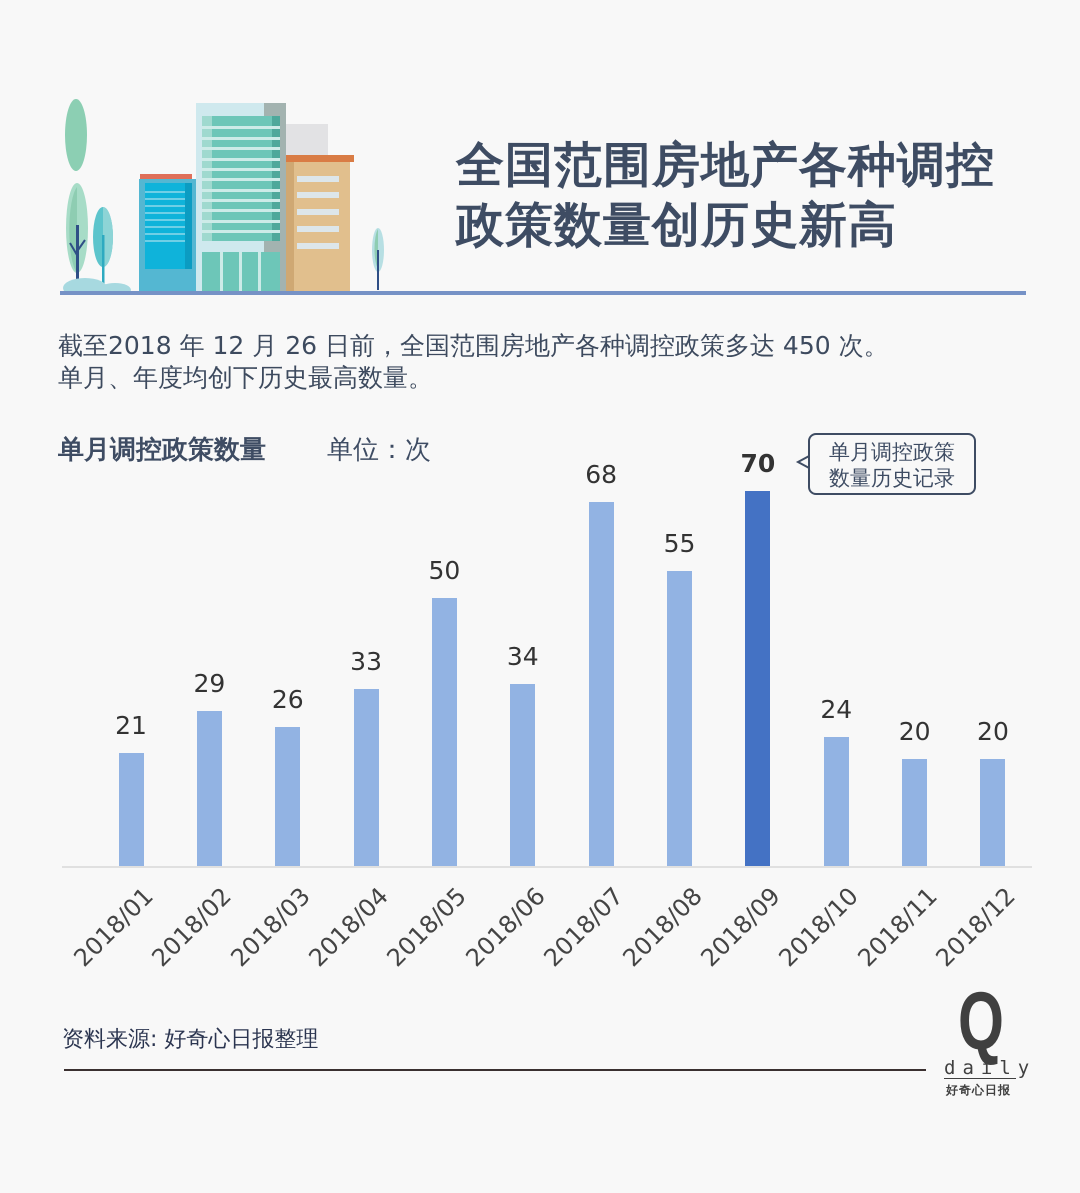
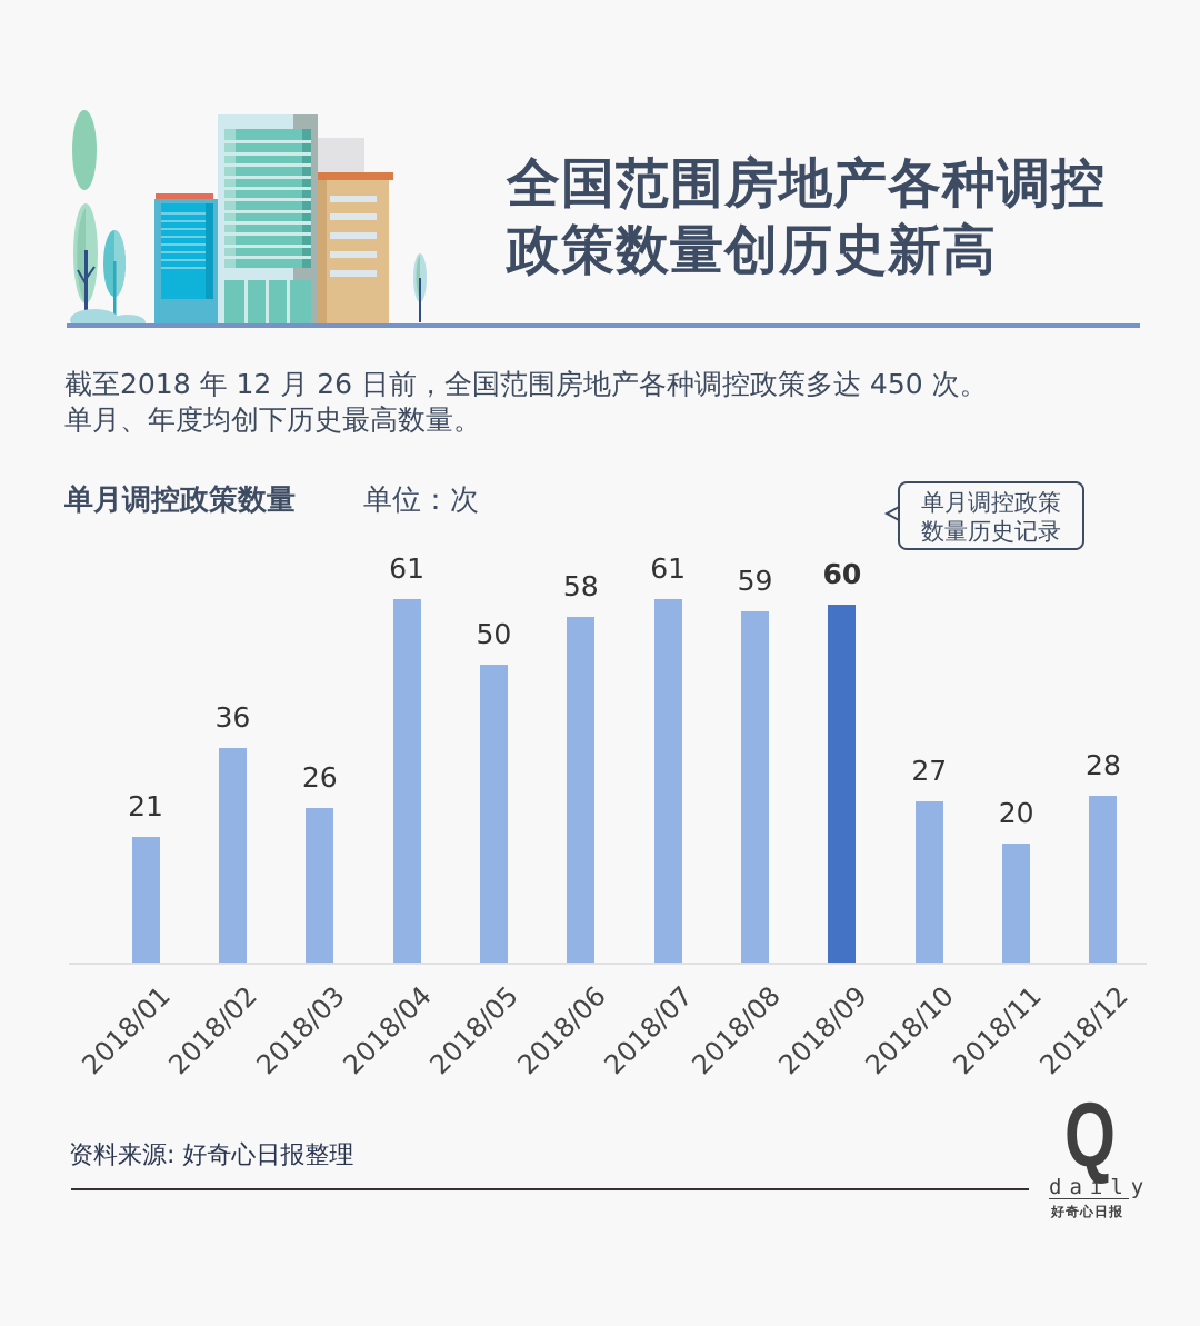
2018/02: 29 -> 36
2018/04: 33 -> 61
2018/06: 34 -> 58
2018/07: 68 -> 61
2018/08: 55 -> 59
2018/09: 70 -> 60
2018/10: 24 -> 27
2018/12: 20 -> 28
